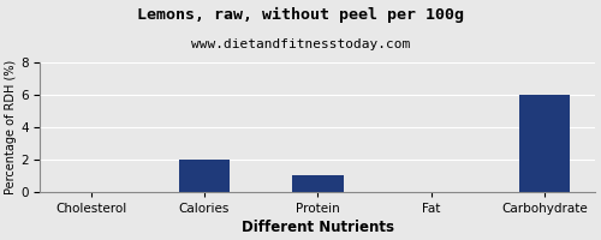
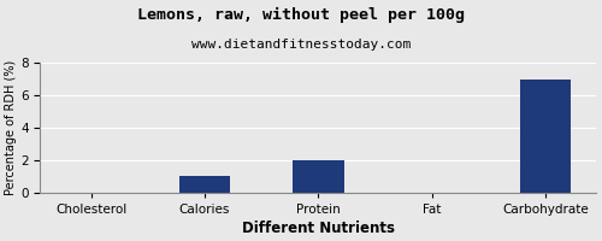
Calories: 2 -> 1
Protein: 1 -> 2
Carbohydrate: 6 -> 7
